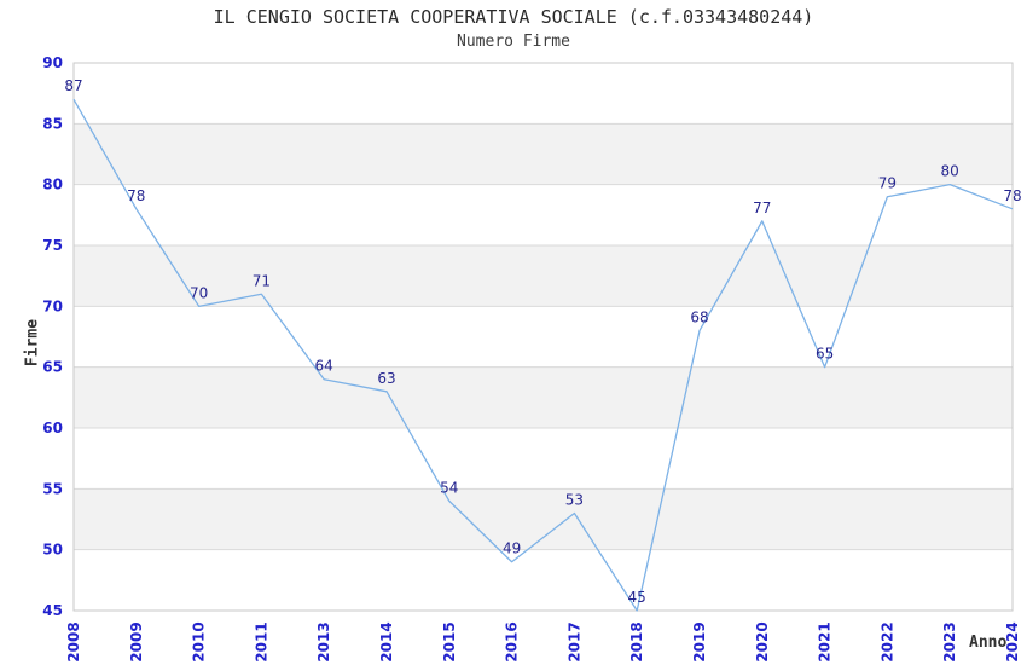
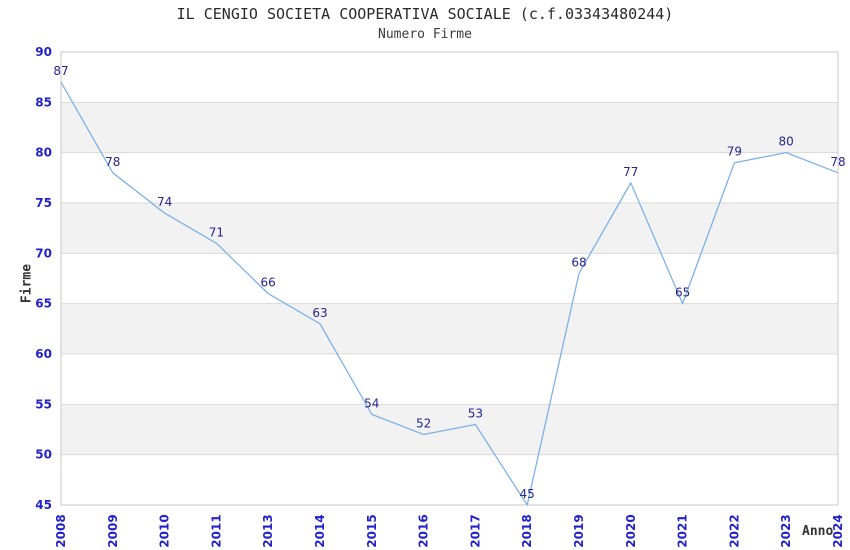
2010: 70 -> 74
2013: 64 -> 66
2016: 49 -> 52
